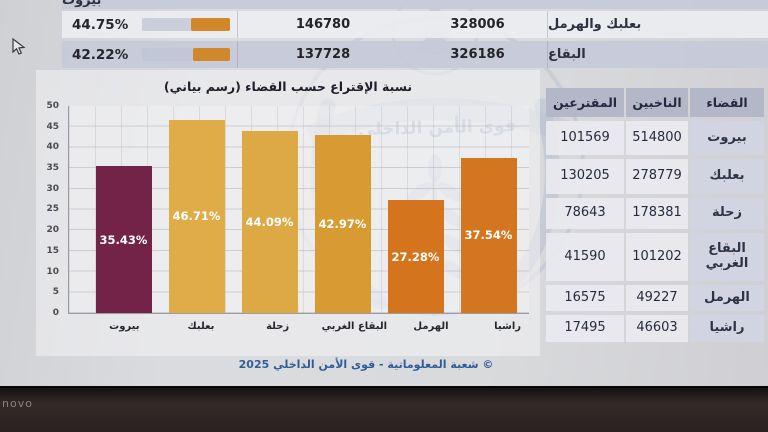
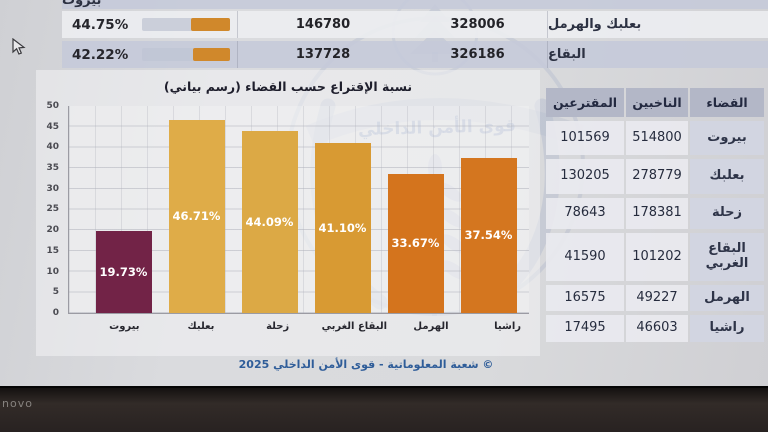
بيروت: 35.43% -> 19.73%
البقاع الغربي: 42.97% -> 41.10%
الهرمل: 27.28% -> 33.67%
